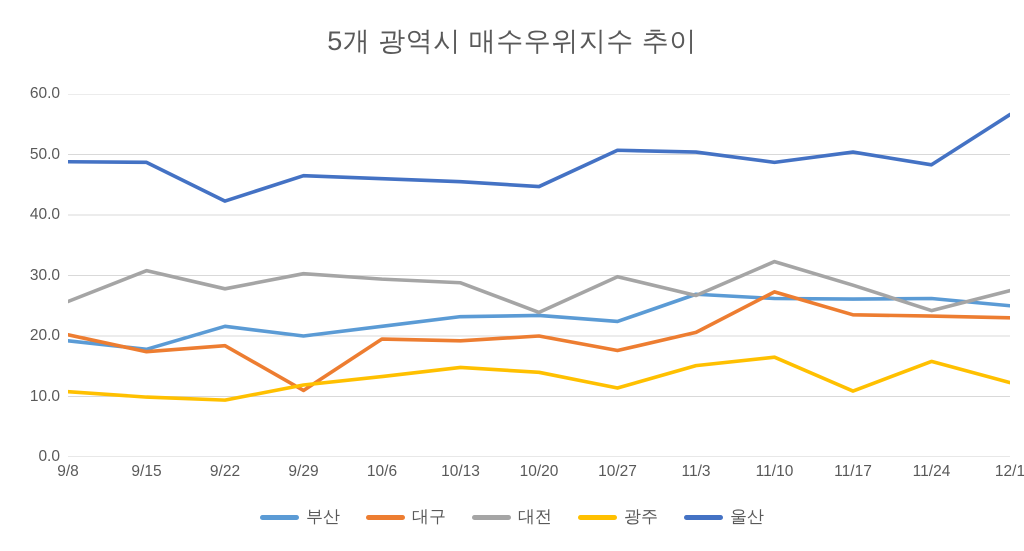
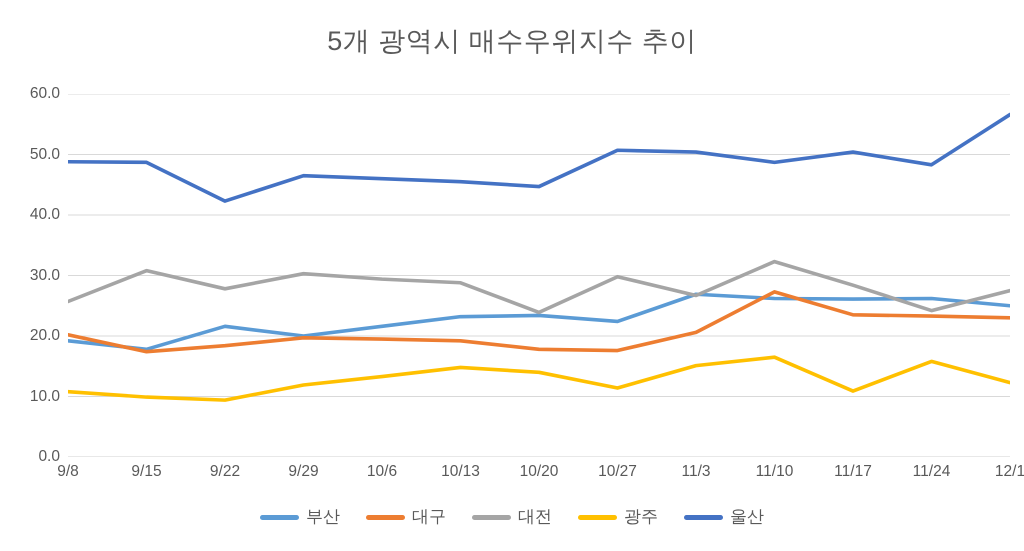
대구/9/29: 11 -> 20
대구/10/20: 20 -> 18
